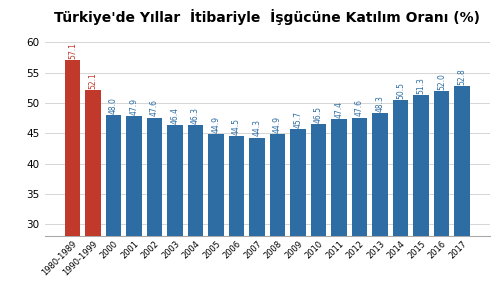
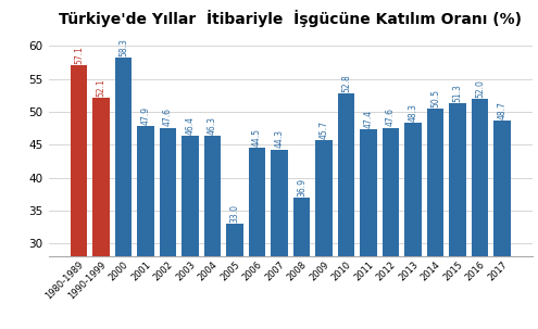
2000: 48.0 -> 58.3
2005: 44.9 -> 33.0
2008: 44.9 -> 36.9
2010: 46.5 -> 52.8
2017: 52.8 -> 48.7
